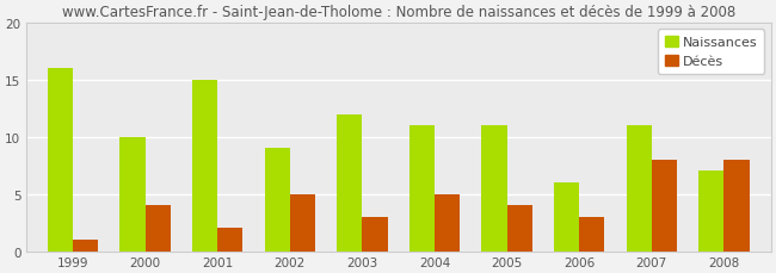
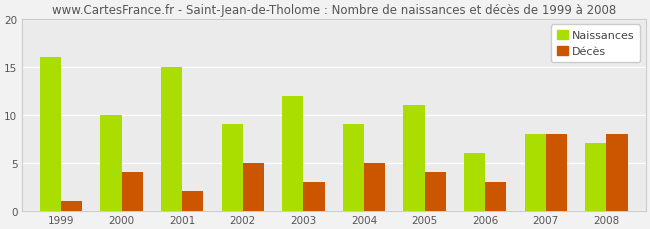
Naissances/2004: 11 -> 9
Naissances/2007: 11 -> 8
